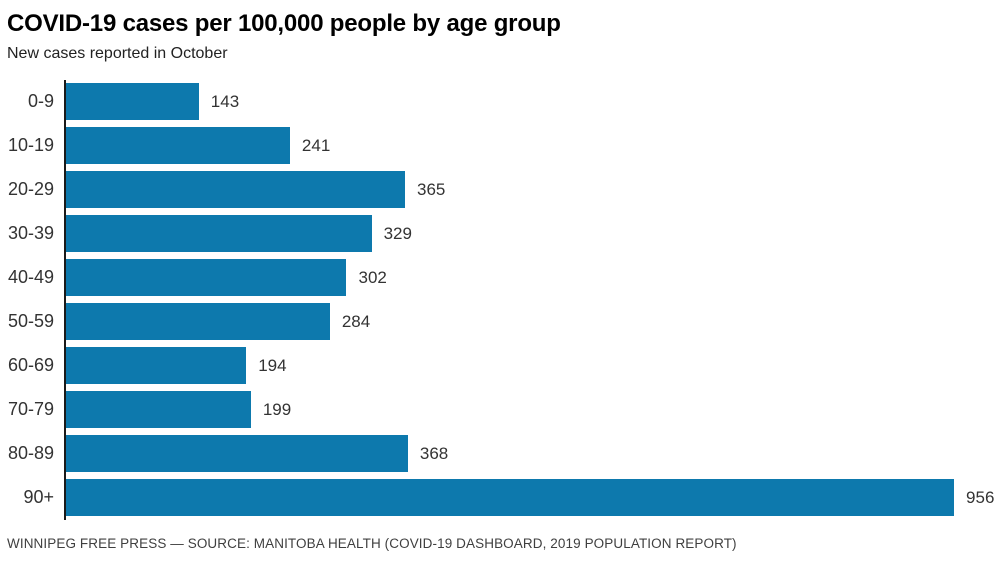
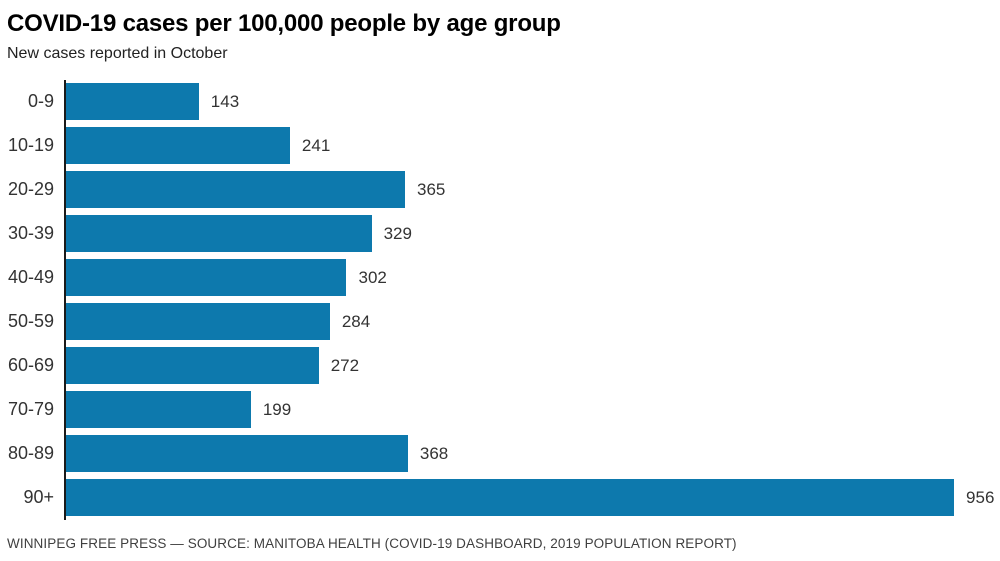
60-69: 194 -> 272
